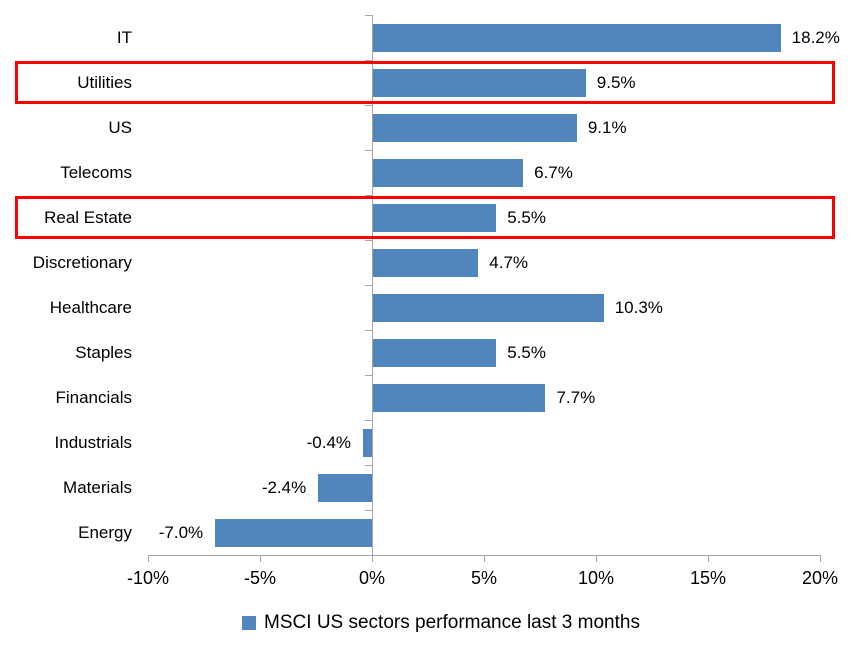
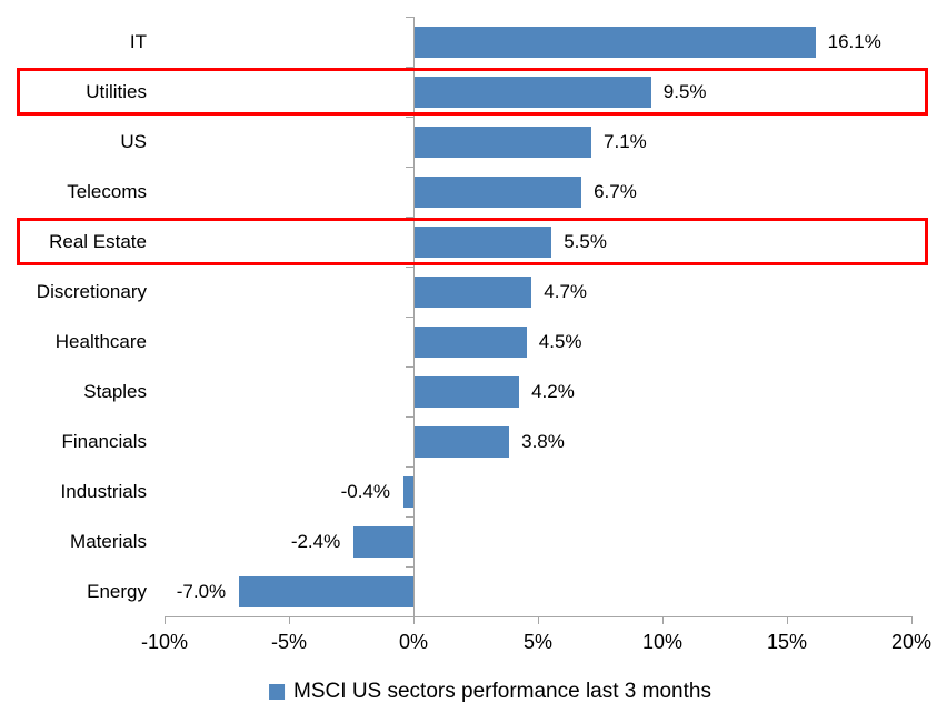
IT: 18.2% -> 16.1%
US: 9.1% -> 7.1%
Healthcare: 10.3% -> 4.5%
Staples: 5.5% -> 4.2%
Financials: 7.7% -> 3.8%
